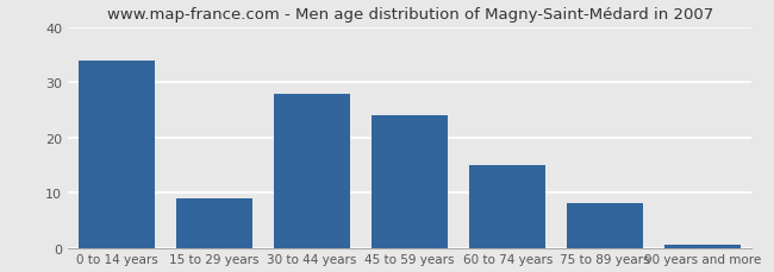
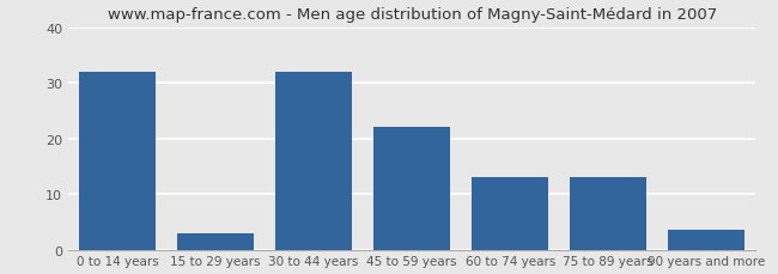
0 to 14 years: 34.0 -> 32.0
15 to 29 years: 9.0 -> 3.0
30 to 44 years: 28.0 -> 32.0
45 to 59 years: 24.0 -> 22.0
60 to 74 years: 15.0 -> 13.0
75 to 89 years: 8.0 -> 13.0
90 years and more: 0.5 -> 3.5
